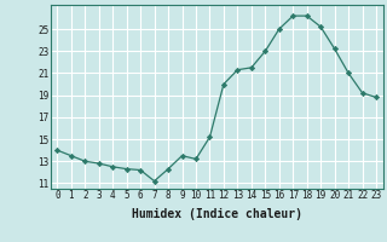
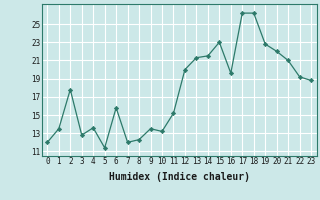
0: 14.0 -> 12.0
2: 13.0 -> 17.8
4: 12.5 -> 13.6
5: 12.3 -> 11.4
6: 12.2 -> 15.8
7: 11.2 -> 12.0
16: 25.0 -> 19.6
19: 25.2 -> 22.8
20: 23.2 -> 22.0
